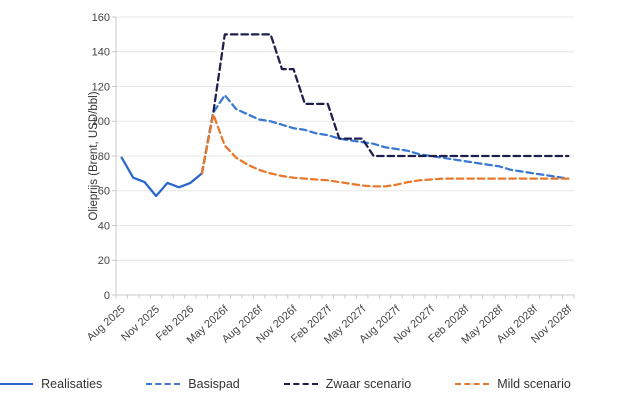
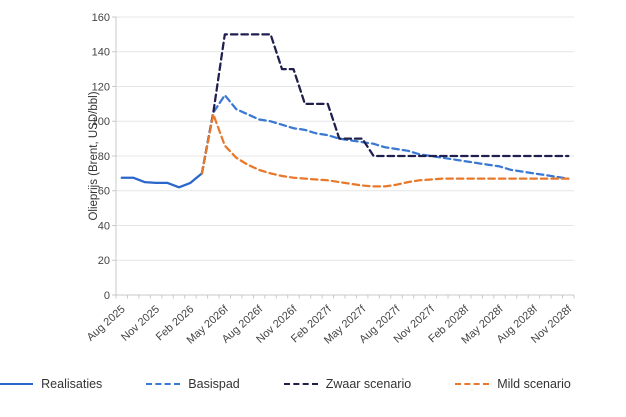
Realisaties/Aug 2025: 79 -> 68
Realisaties/Nov 2025: 57 -> 64
